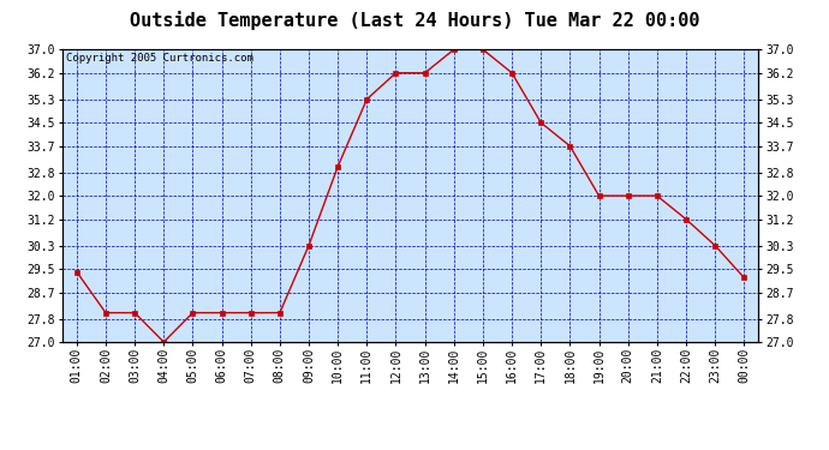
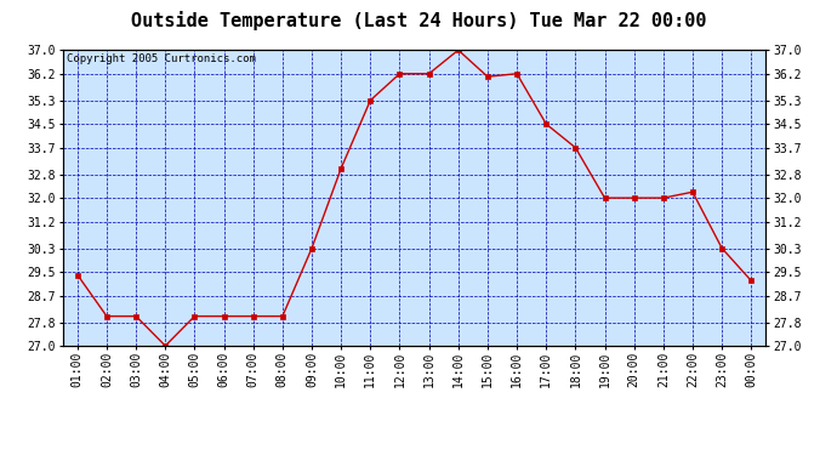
15:00: 37.0 -> 36.1
22:00: 31.2 -> 32.2
